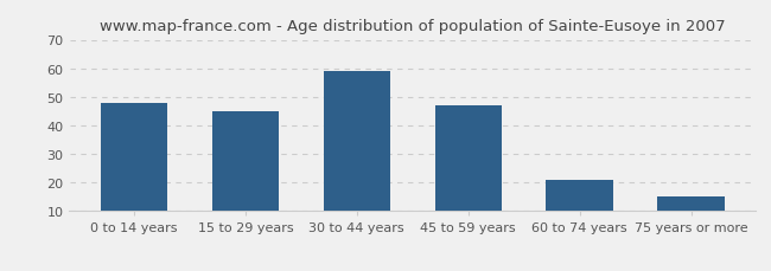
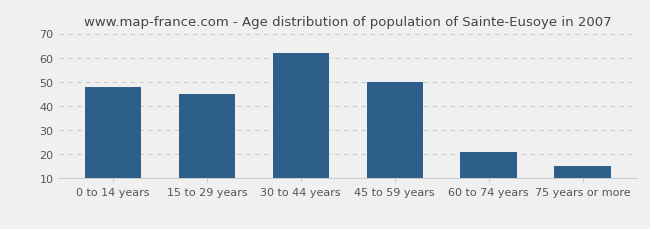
30 to 44 years: 59 -> 62
45 to 59 years: 47 -> 50
